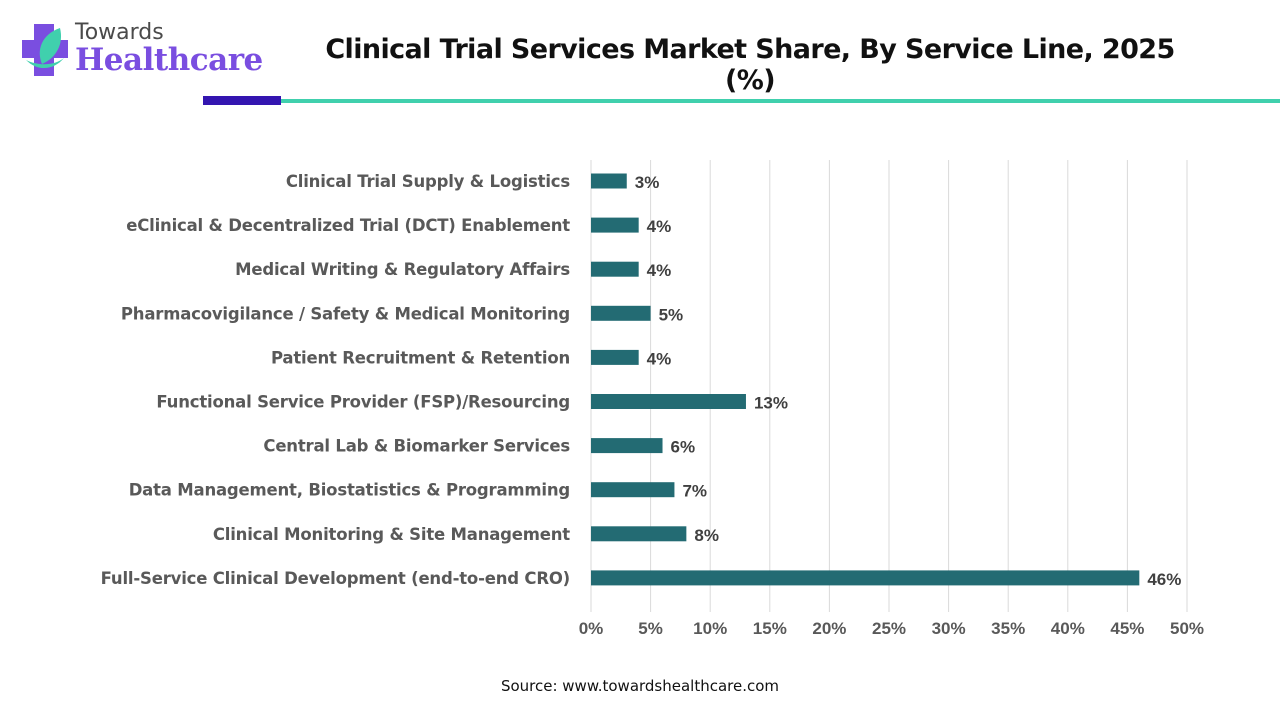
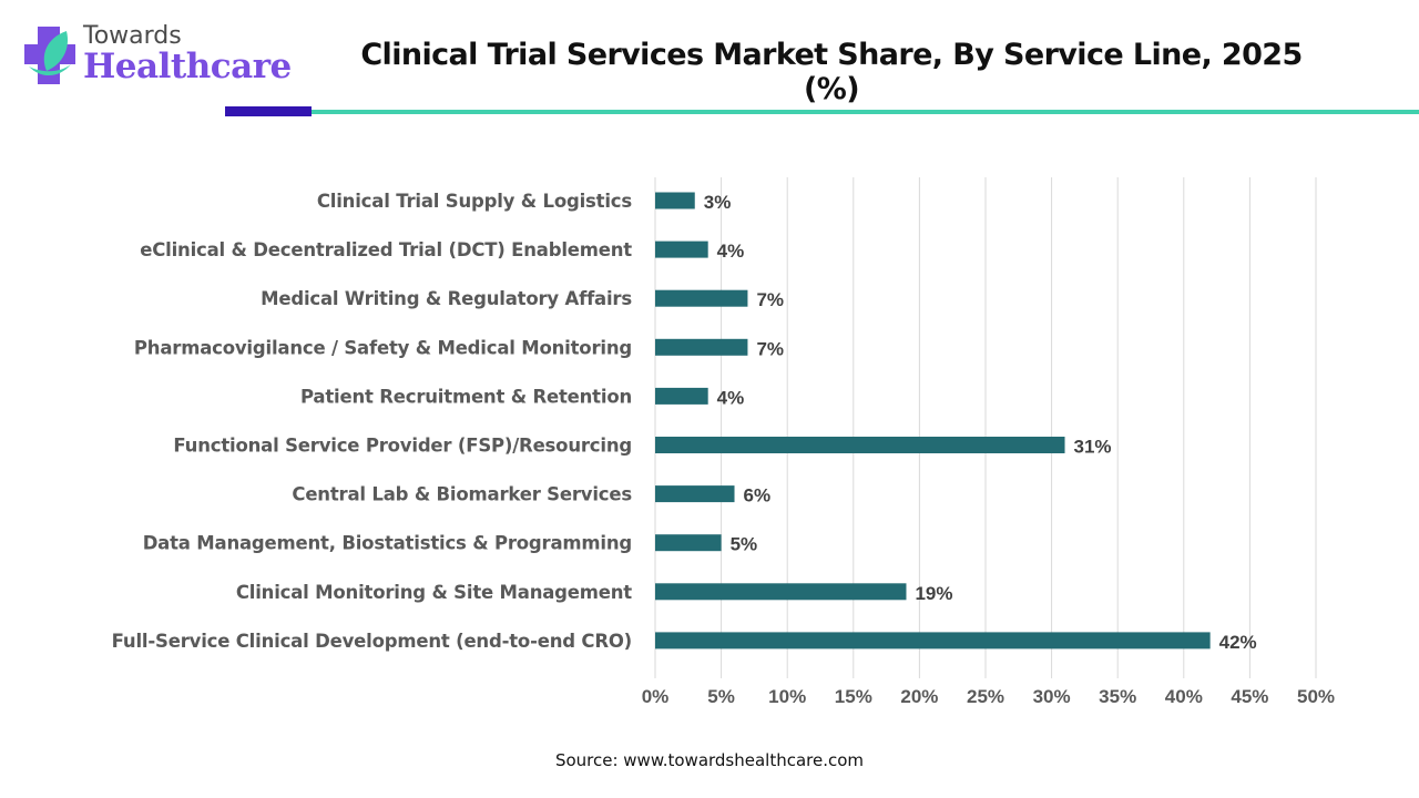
Medical Writing & Regulatory Affairs: 4% -> 7%
Pharmacovigilance / Safety & Medical Monitoring: 5% -> 7%
Functional Service Provider (FSP)/Resourcing: 13% -> 31%
Data Management, Biostatistics & Programming: 7% -> 5%
Clinical Monitoring & Site Management: 8% -> 19%
Full-Service Clinical Development (end-to-end CRO): 46% -> 42%
